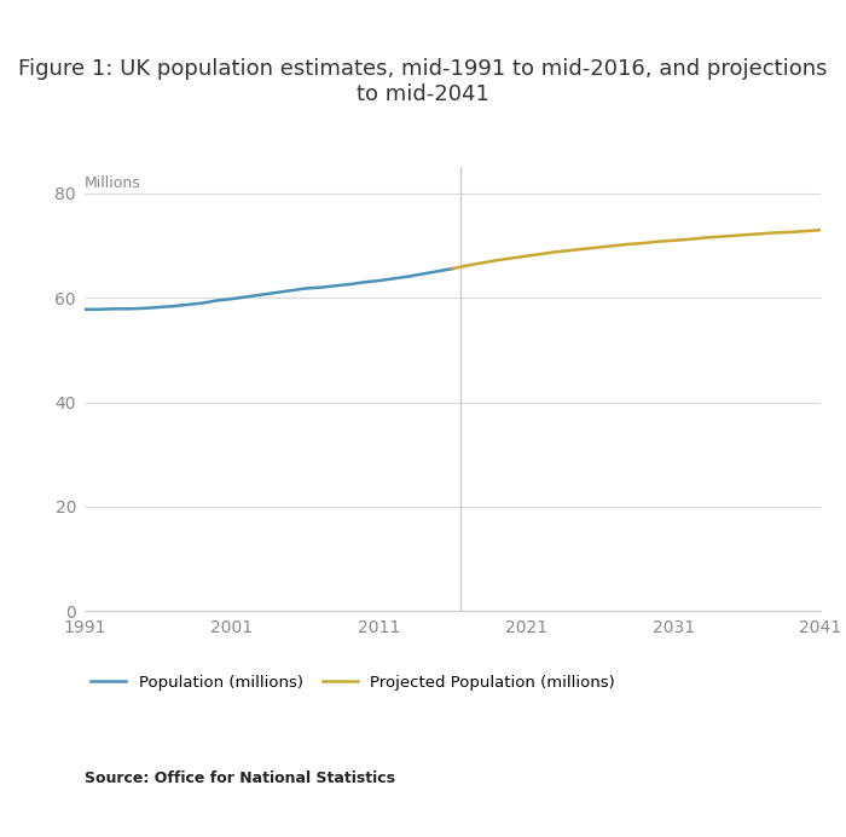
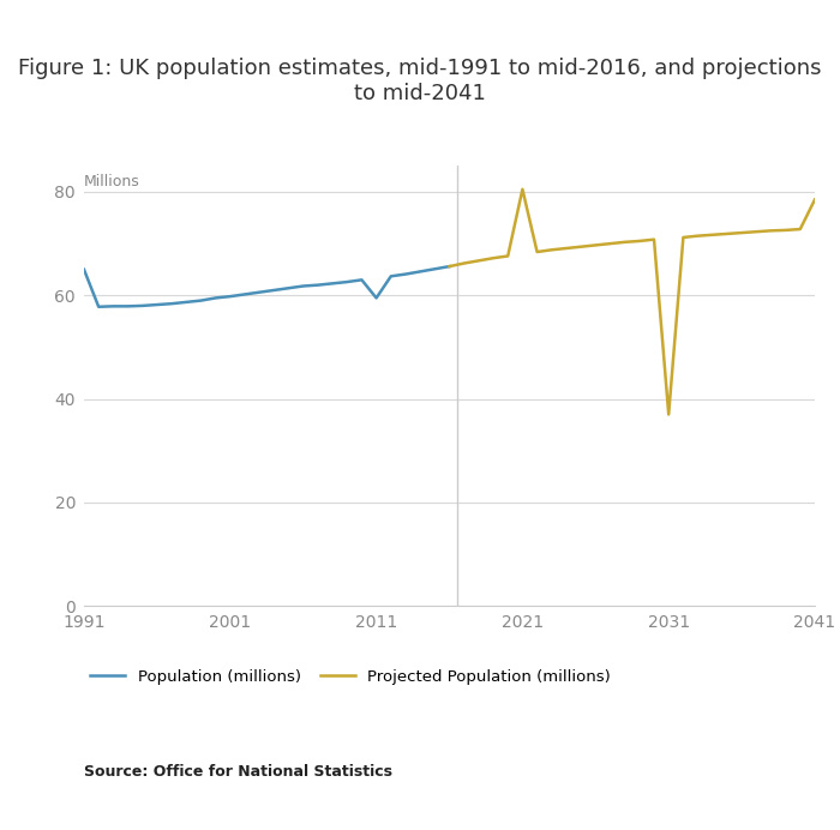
Population (millions)/1991: 57.8 -> 65.0
Population (millions)/2011: 63.3 -> 59.5
Projected Population (millions)/2021: 68.0 -> 80.5
Projected Population (millions)/2031: 71.0 -> 37.0
Projected Population (millions)/2041: 73.0 -> 78.5
